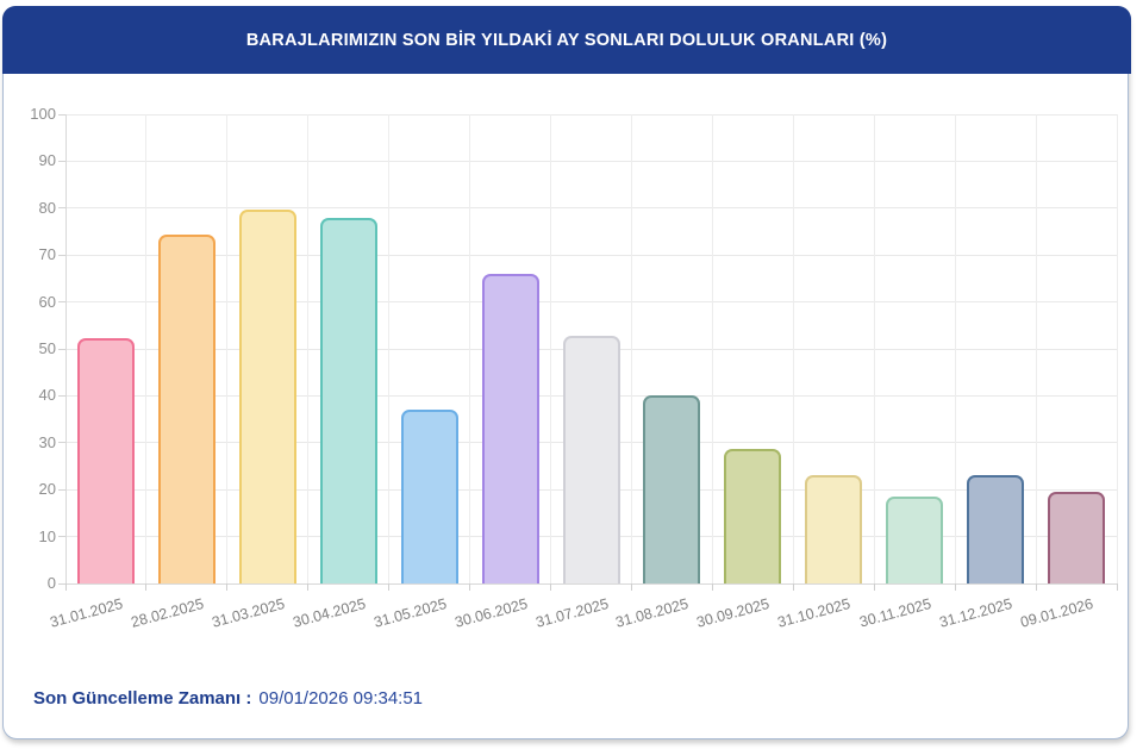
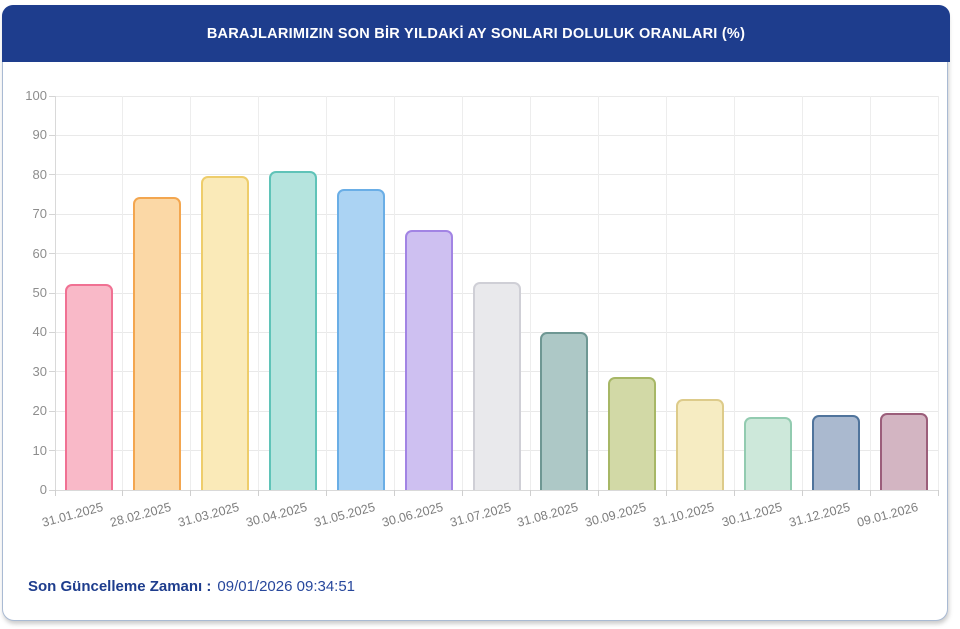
30.04.2025: 78 -> 81
31.05.2025: 37 -> 76
31.12.2025: 23 -> 19
